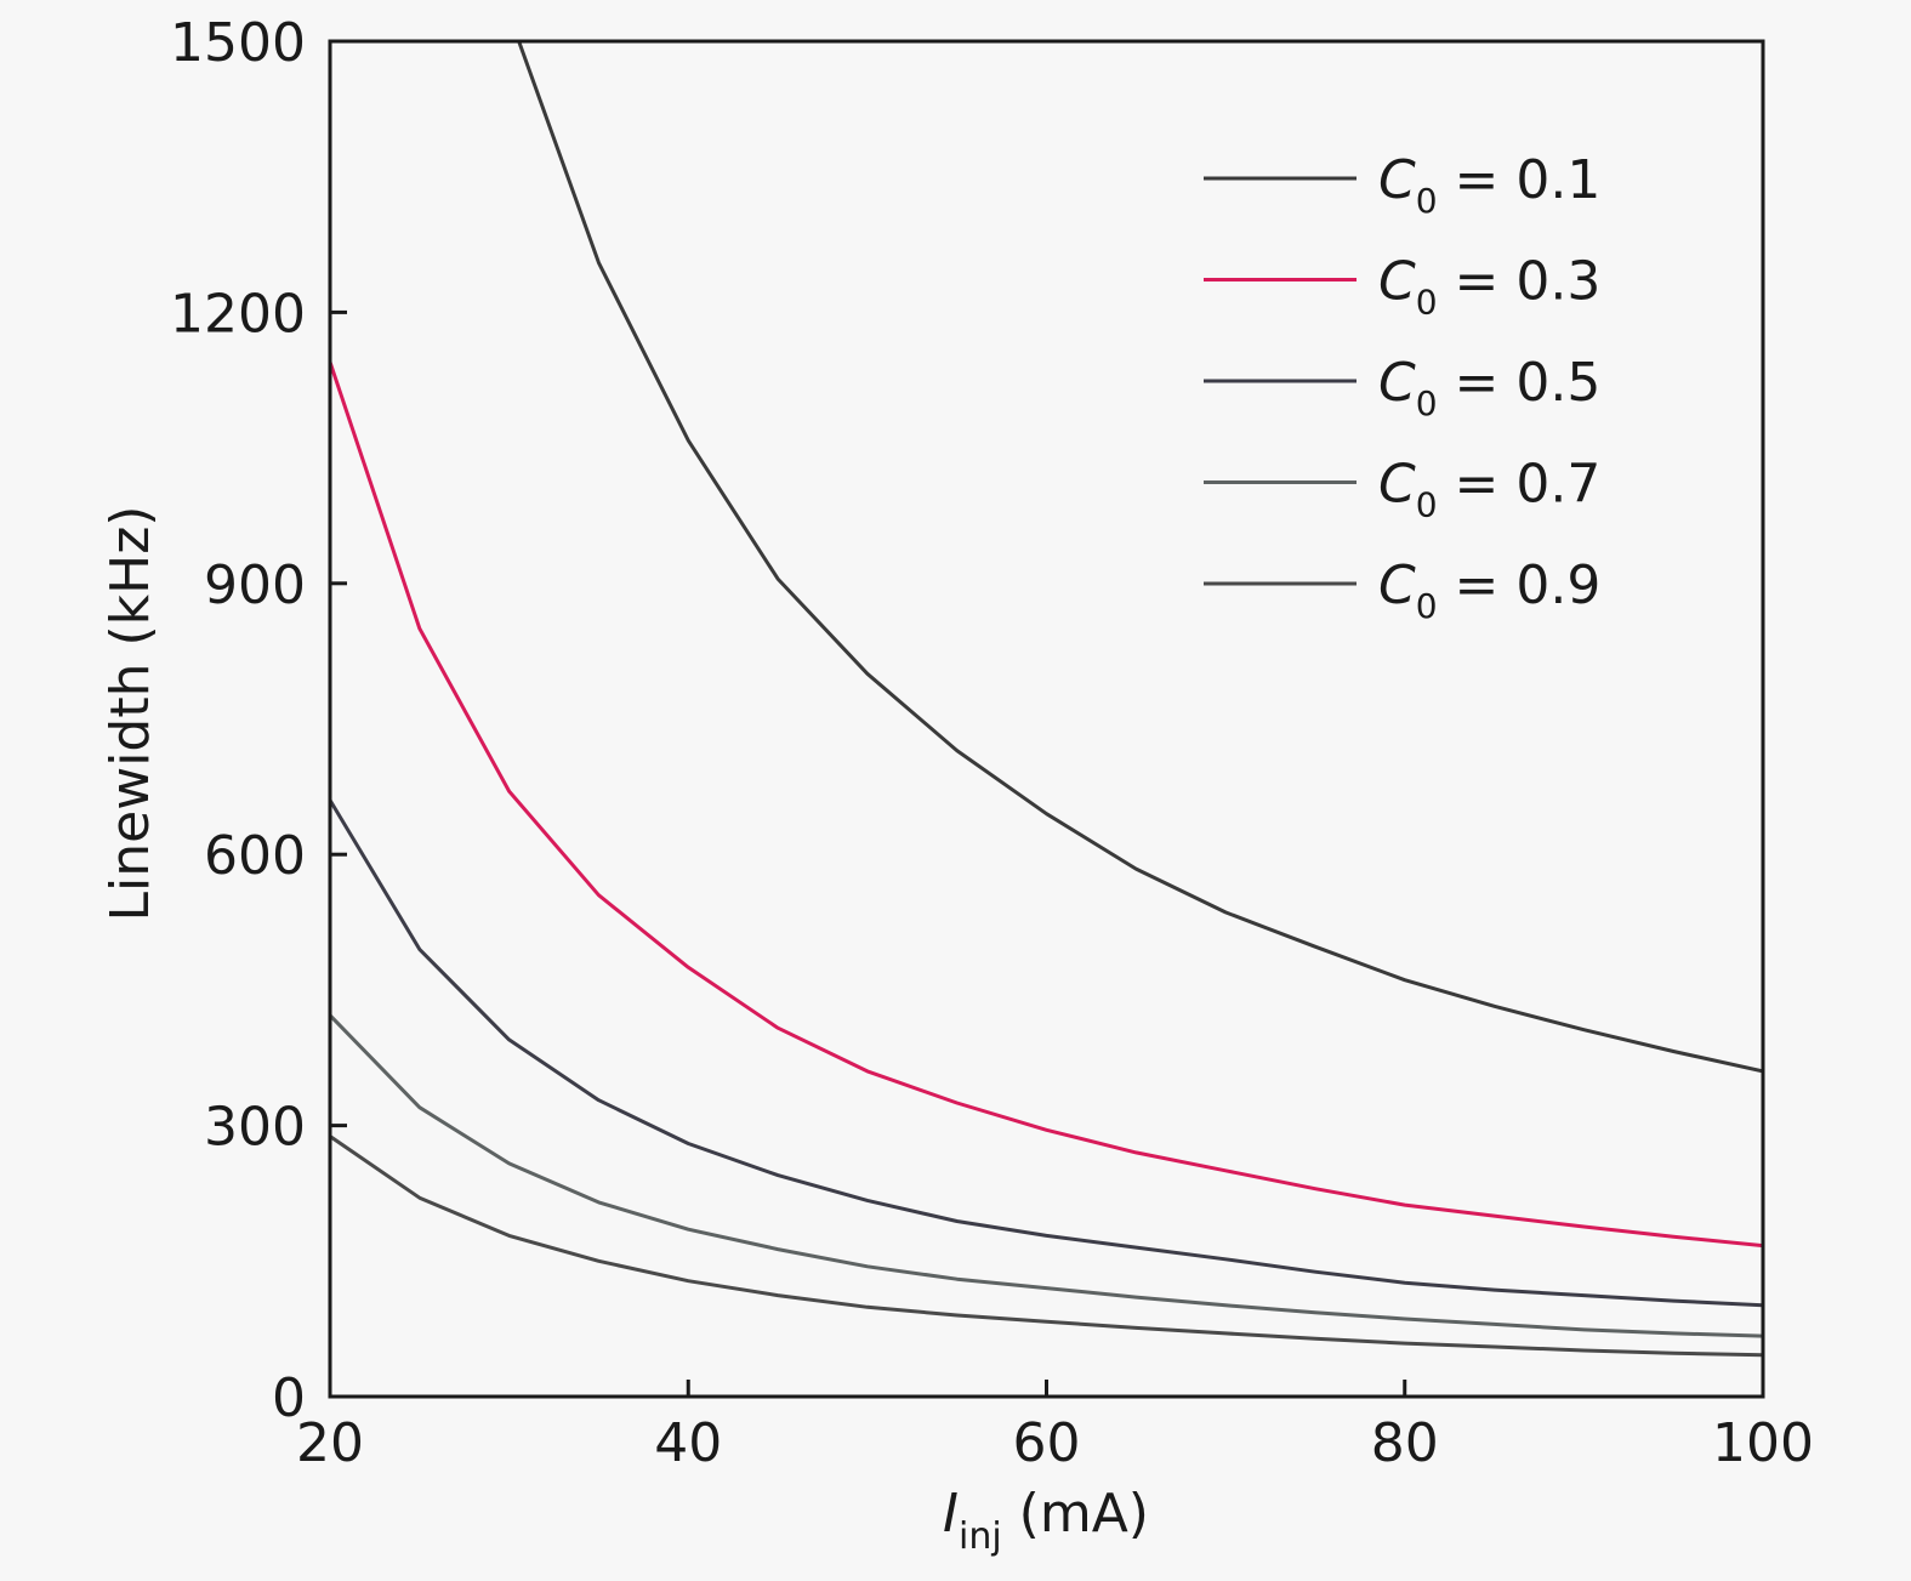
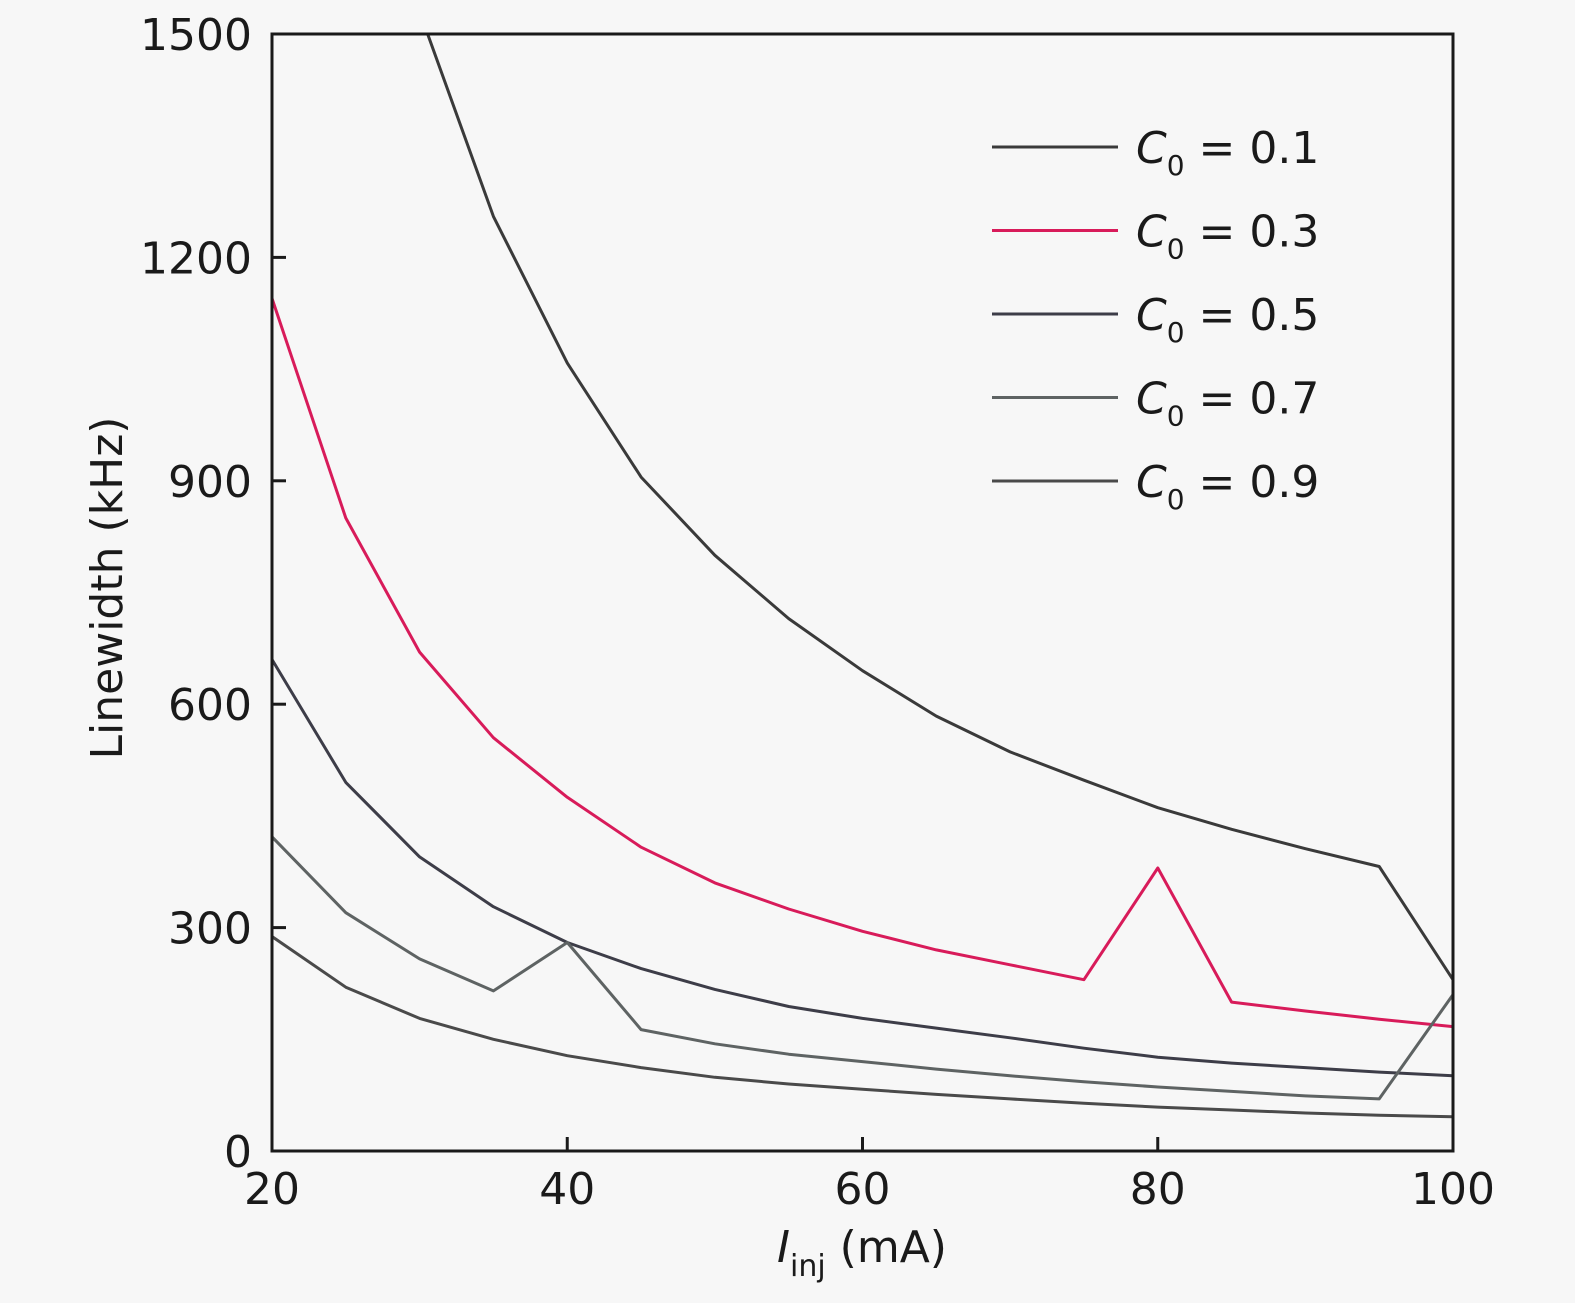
C0 = 0.7/40: 180 -> 280
C0 = 0.3/80: 210 -> 380
C0 = 0.1/100: 360 -> 230
C0 = 0.7/100: 70 -> 210
